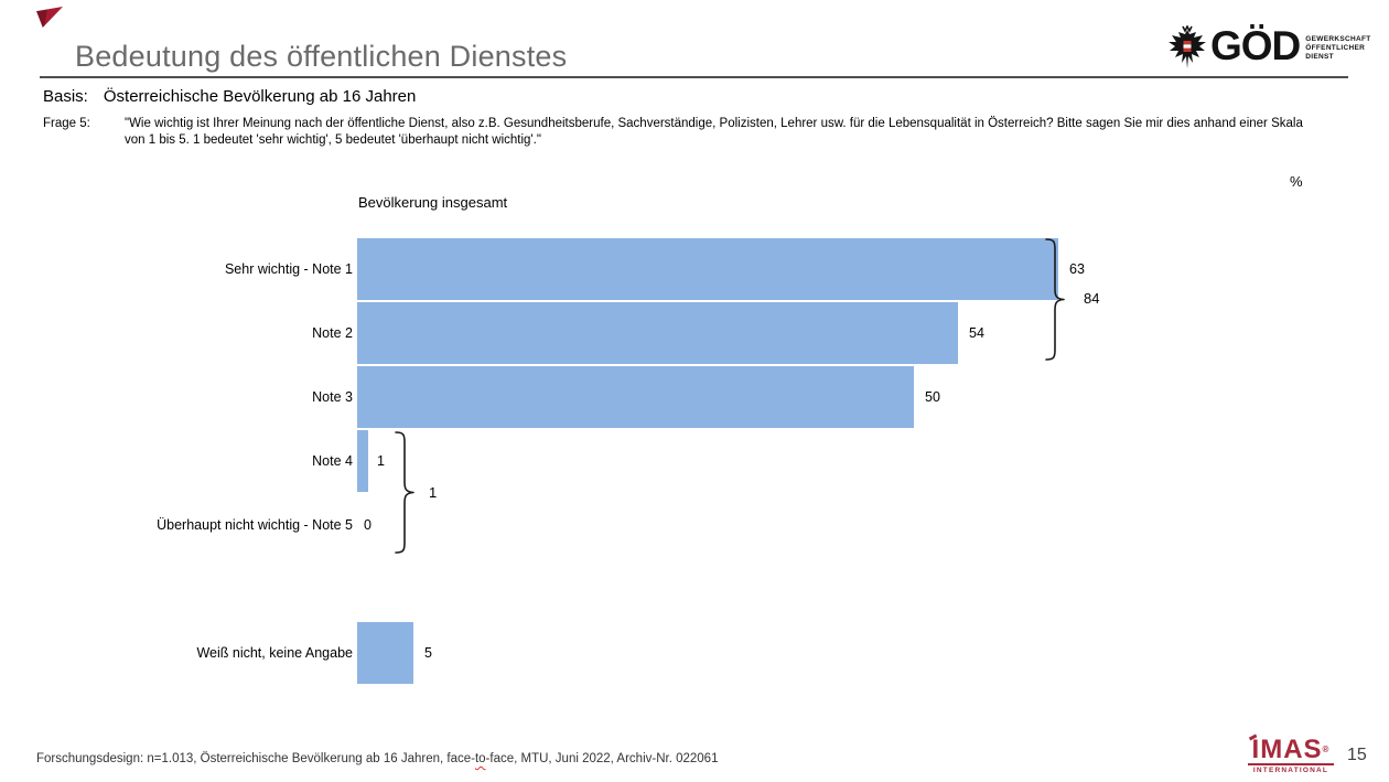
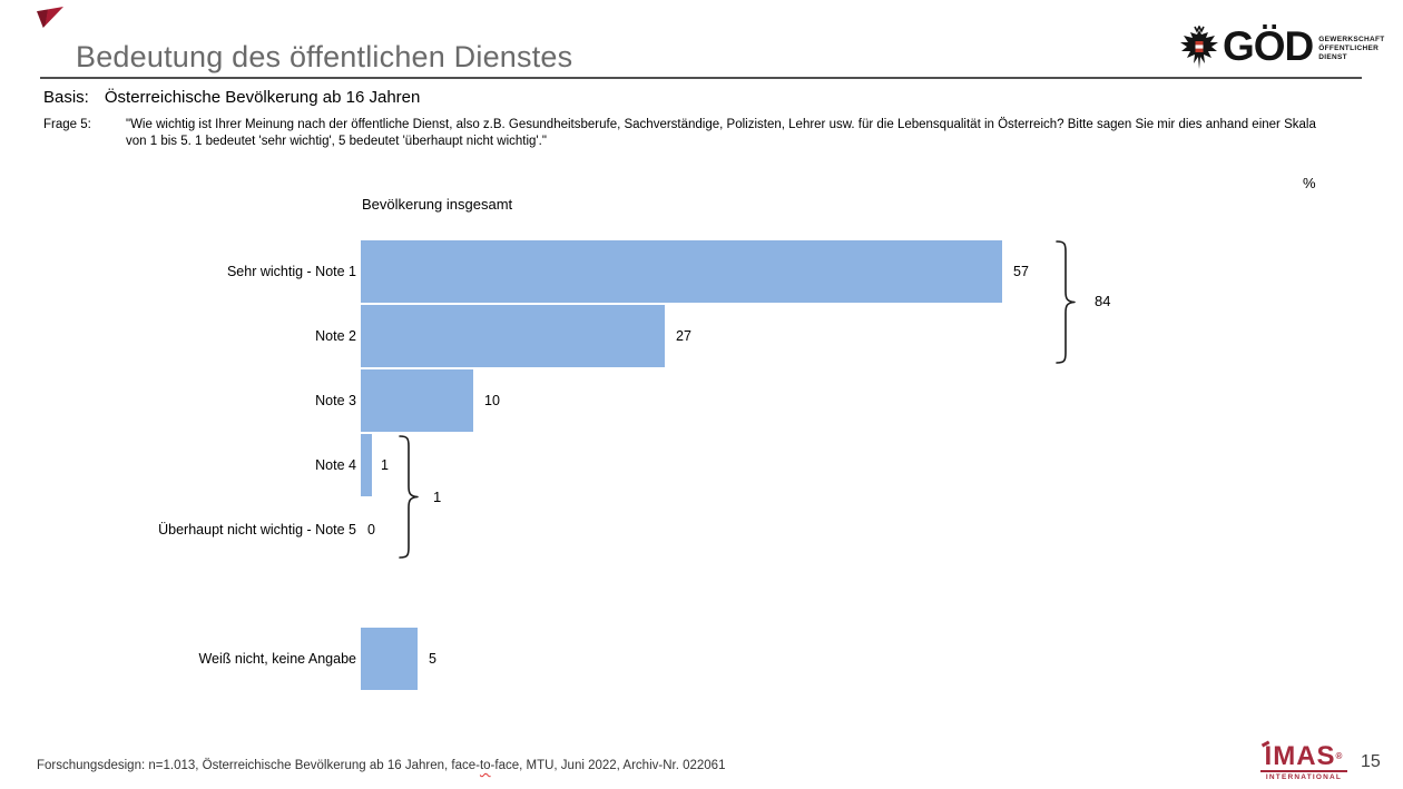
Sehr wichtig - Note 1: 63 -> 57
Note 2: 54 -> 27
Note 3: 50 -> 10
